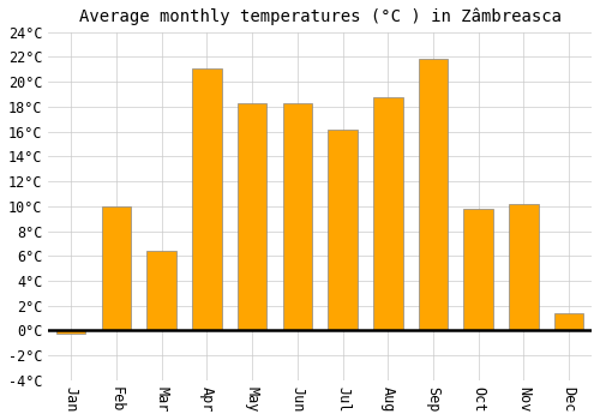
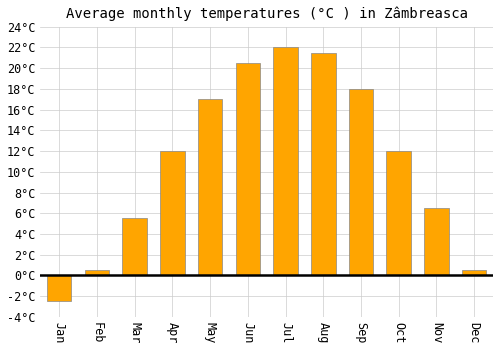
Jan: -0.3°C -> -2.5°C
Feb: 10.0°C -> 0.5°C
Mar: 6.4°C -> 5.5°C
Apr: 21.1°C -> 12.0°C
May: 18.3°C -> 17.0°C
Jun: 18.3°C -> 20.5°C
Jul: 16.2°C -> 22.0°C
Aug: 18.8°C -> 21.5°C
Sep: 21.9°C -> 18.0°C
Oct: 9.8°C -> 12.0°C
Nov: 10.2°C -> 6.5°C
Dec: 1.4°C -> 0.5°C
